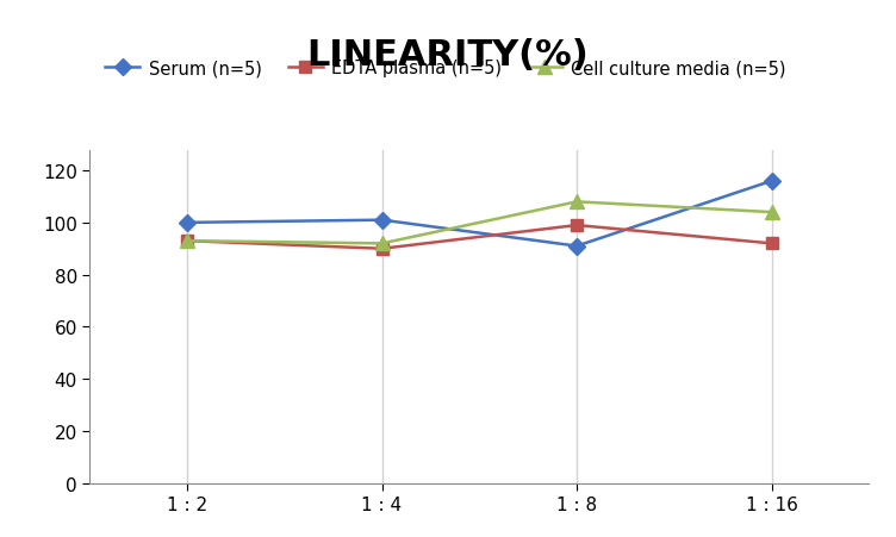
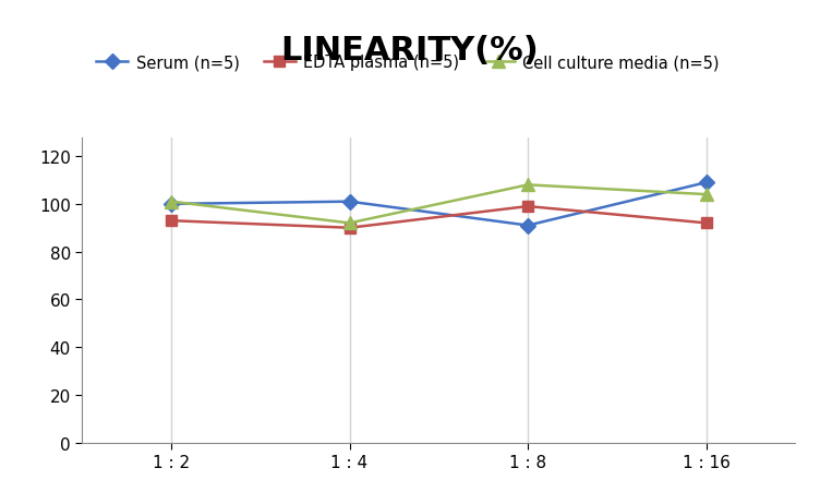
Cell culture media (n=5)/1 : 2: 93 -> 101
Serum (n=5)/1 : 16: 116 -> 109
